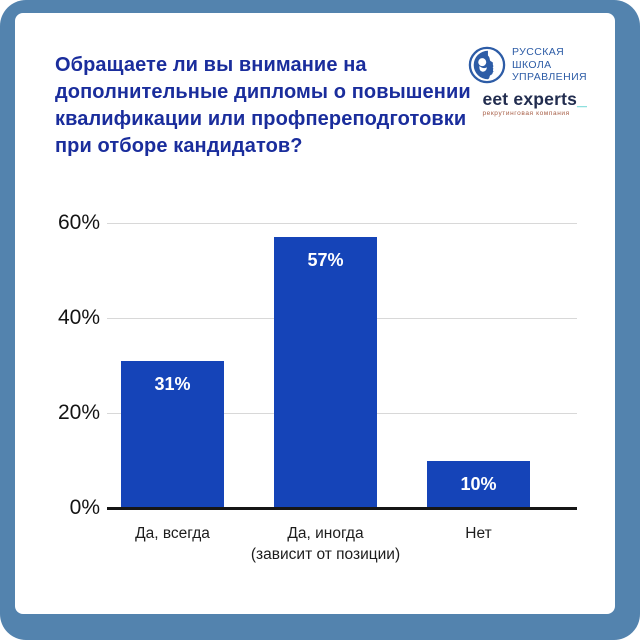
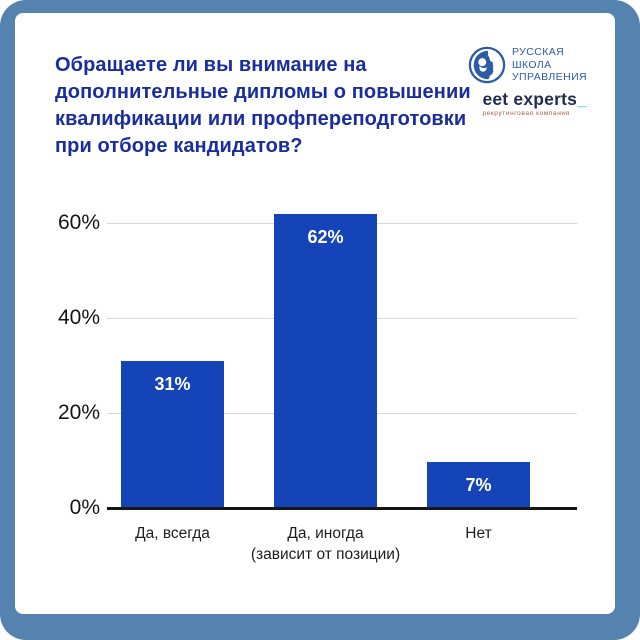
Да, иногда (зависит от позиции): 57% -> 62%
Нет: 10% -> 7%
